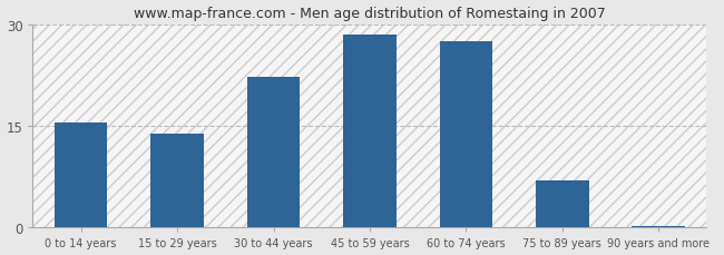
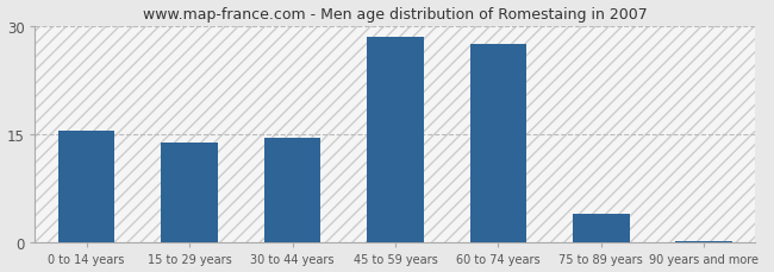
30 to 44 years: 22.2 -> 14.5
75 to 89 years: 7.0 -> 4.0
